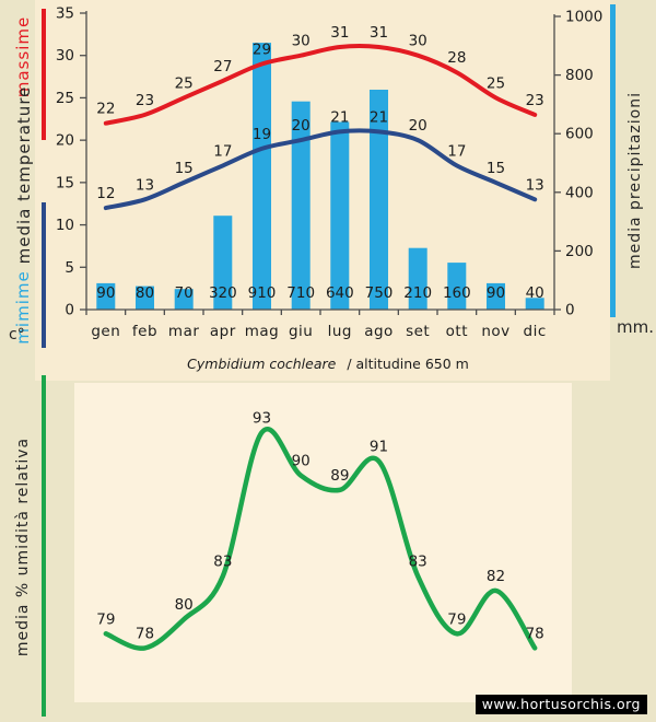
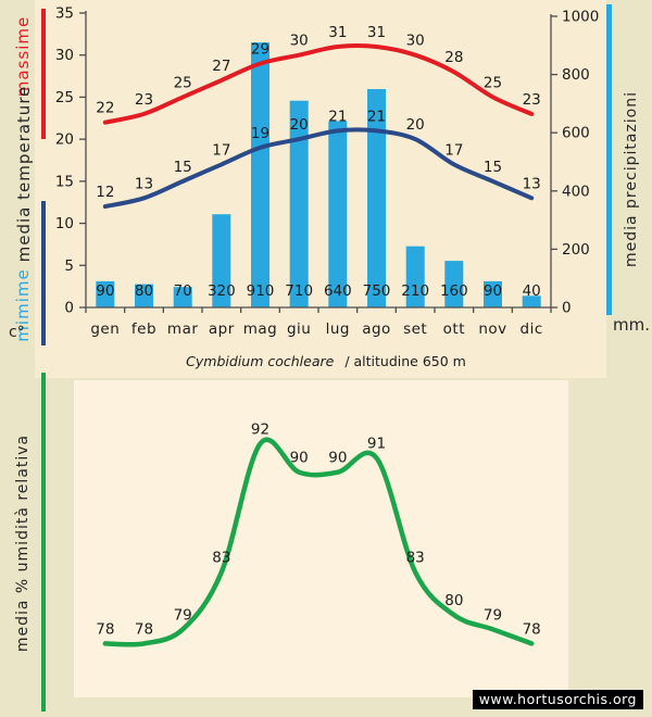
media % umidità relativa/gen: 79 -> 78
media % umidità relativa/mar: 80 -> 79
media % umidità relativa/mag: 93 -> 92
media % umidità relativa/lug: 89 -> 90
media % umidità relativa/ott: 79 -> 80
media % umidità relativa/nov: 82 -> 79
